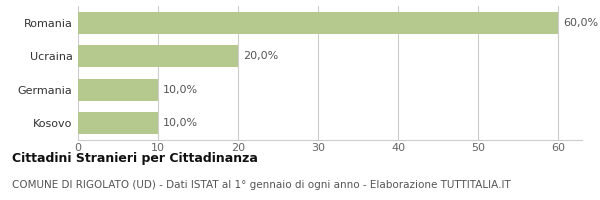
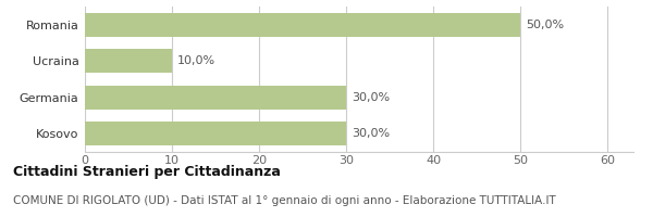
Romania: 60,0% -> 50,0%
Ucraina: 20,0% -> 10,0%
Germania: 10,0% -> 30,0%
Kosovo: 10,0% -> 30,0%
